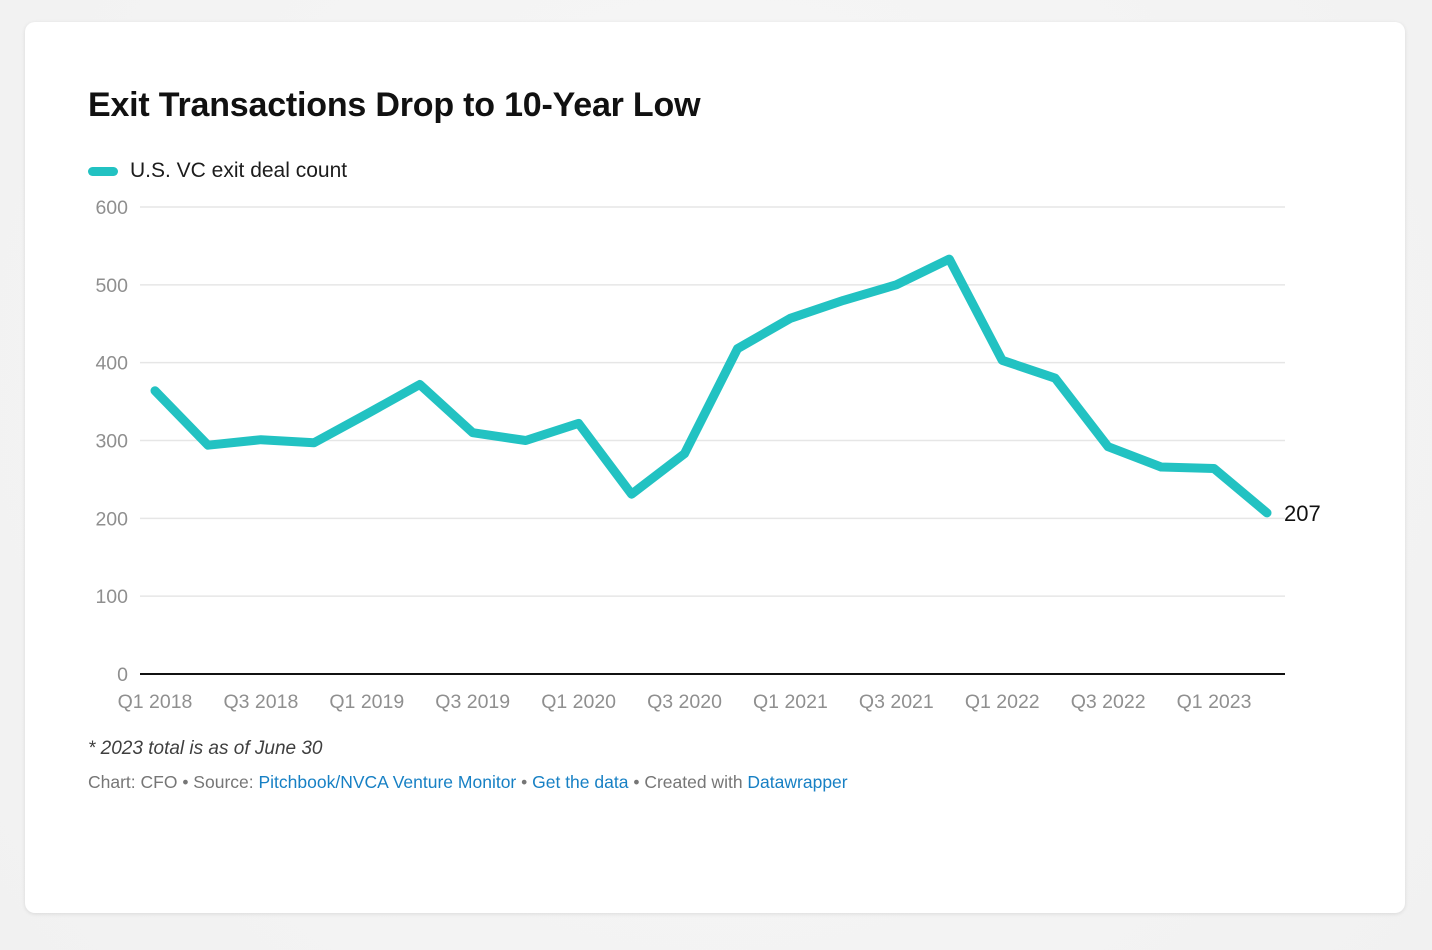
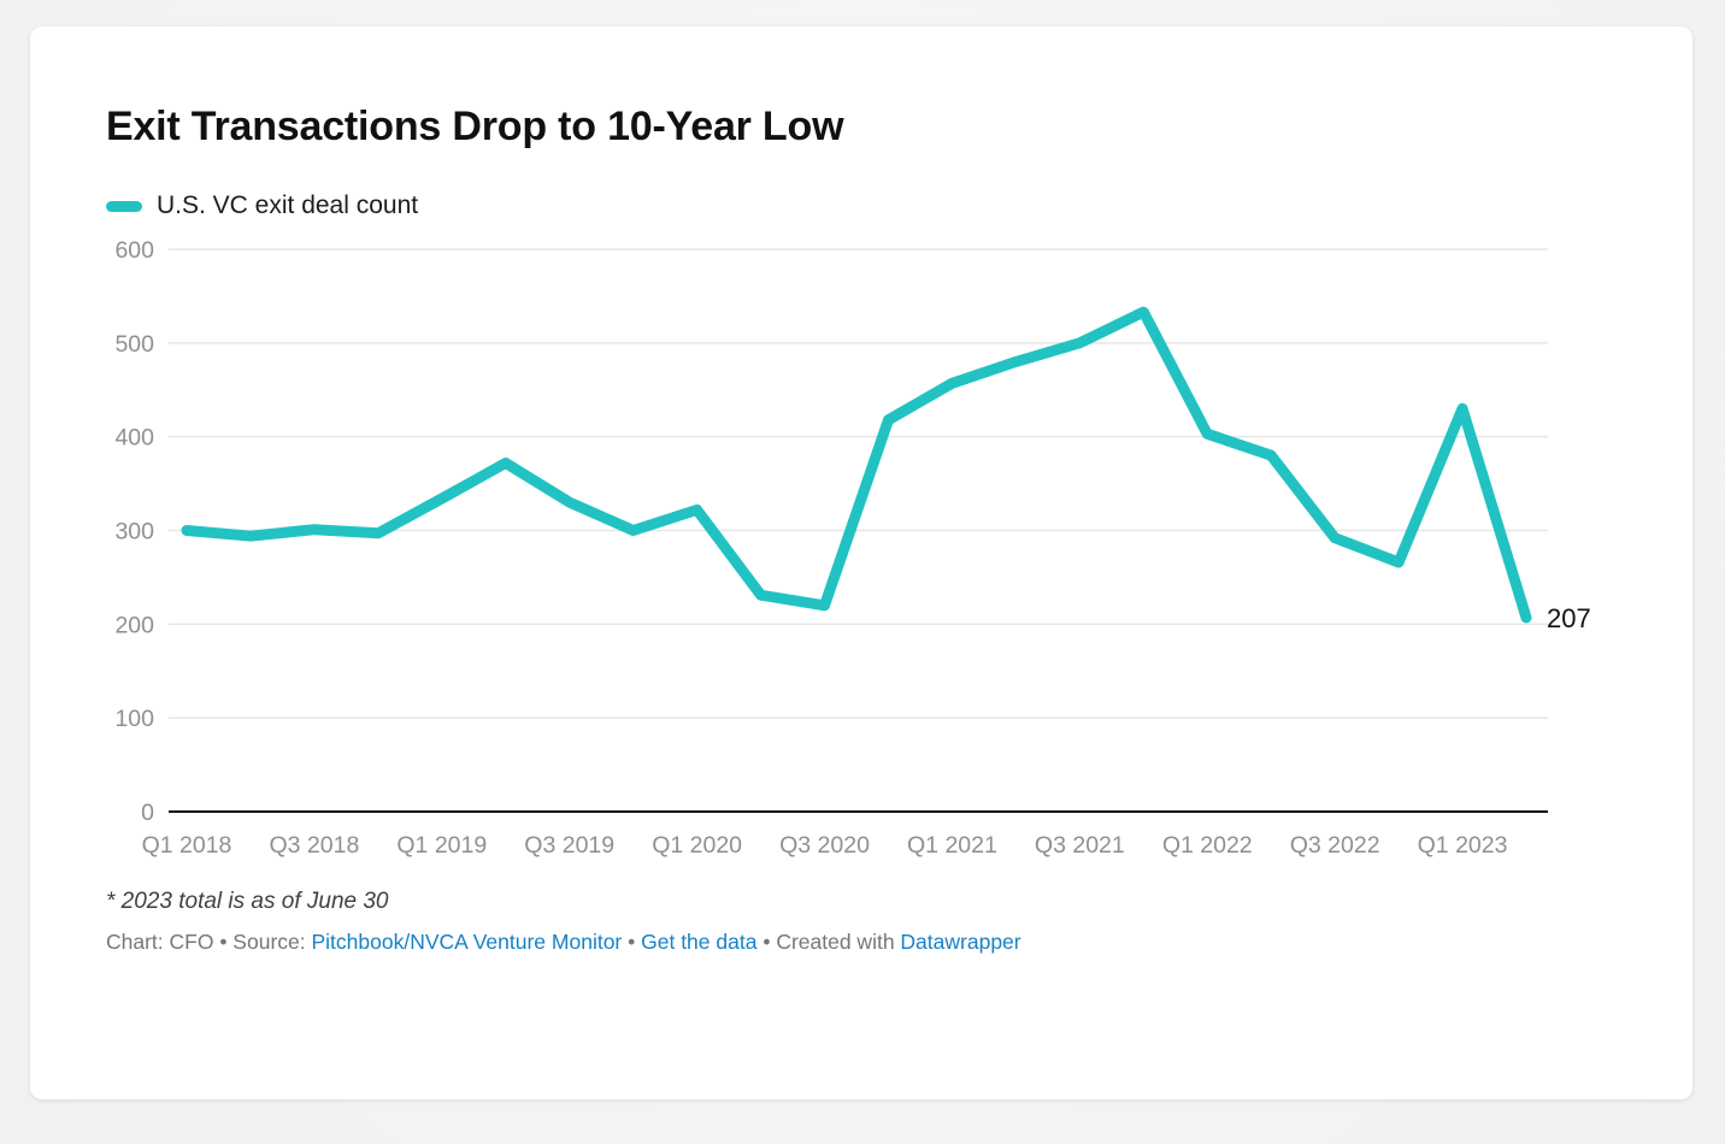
Q1 2018: 360 -> 300
Q3 2019: 310 -> 330
Q3 2020: 280 -> 220
Q1 2023: 260 -> 430
